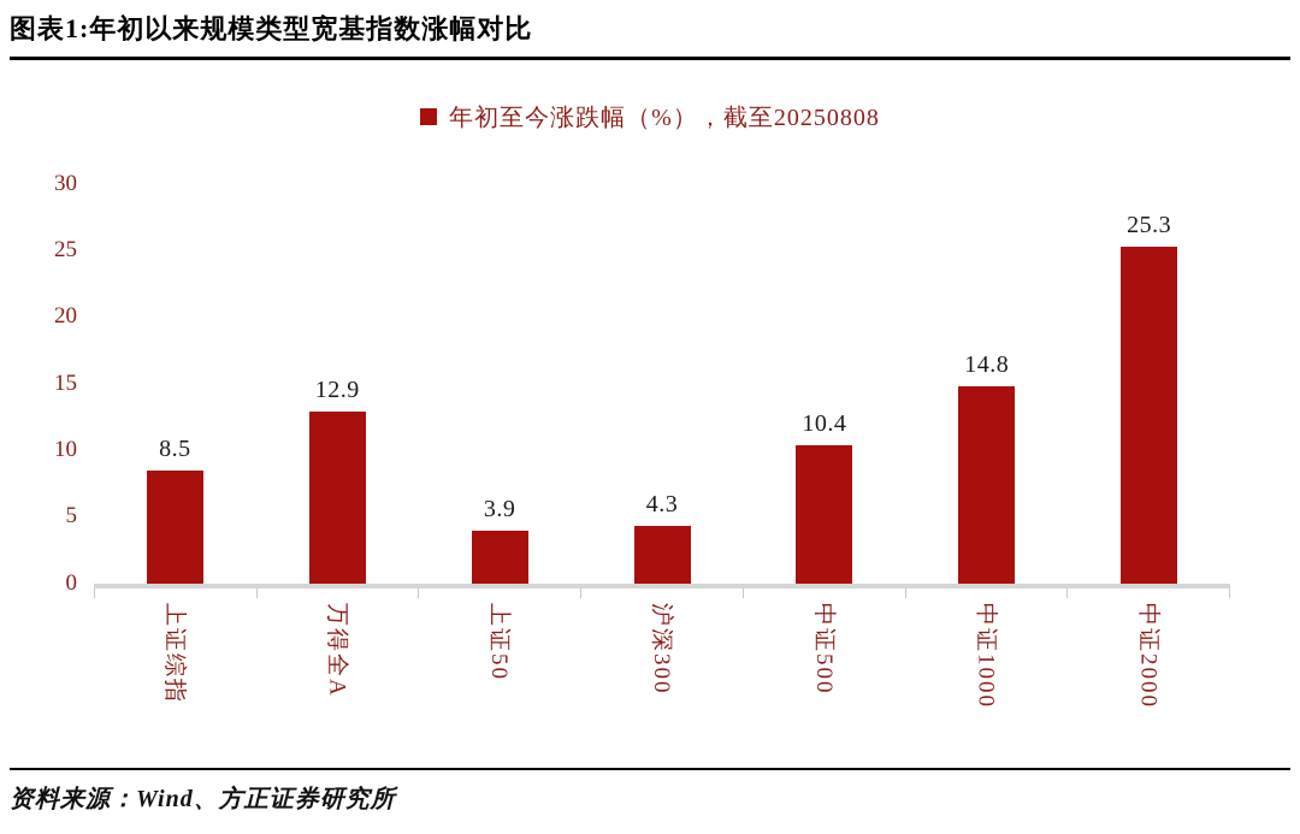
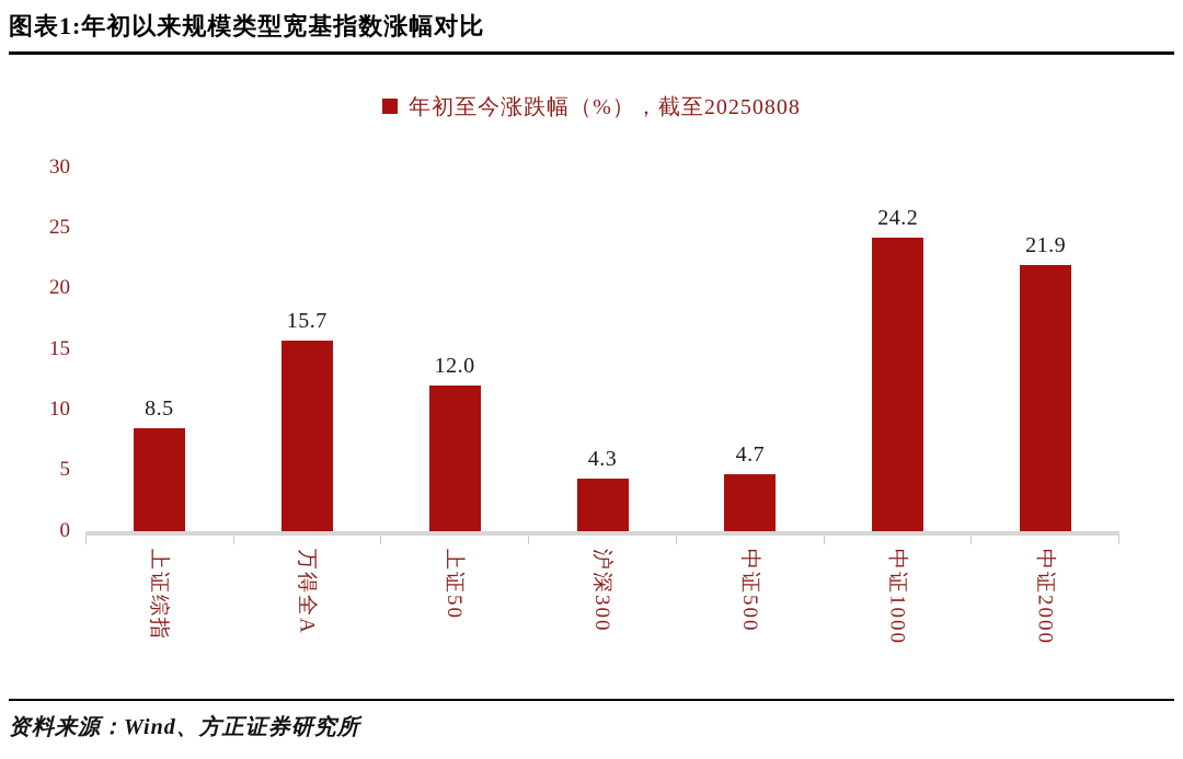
万得全A: 12.9 -> 15.7
上证50: 3.9 -> 12.0
中证500: 10.4 -> 4.7
中证1000: 14.8 -> 24.2
中证2000: 25.3 -> 21.9
